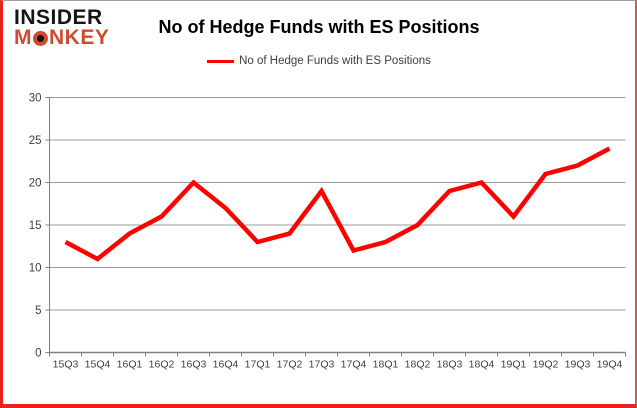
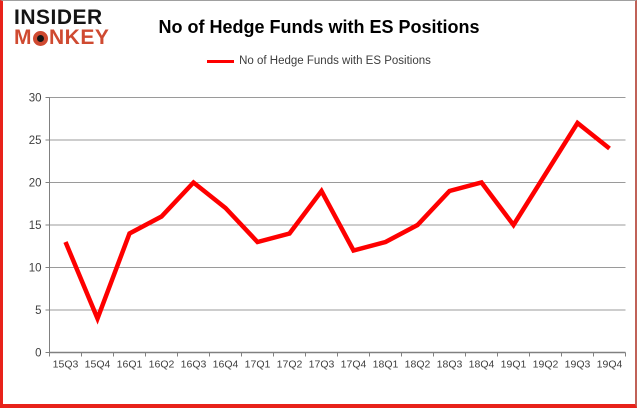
15Q4: 11 -> 4
19Q1: 16 -> 15
19Q3: 22 -> 27
